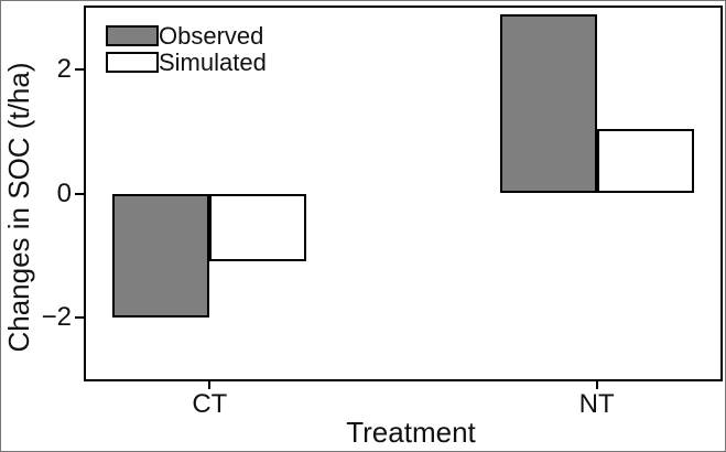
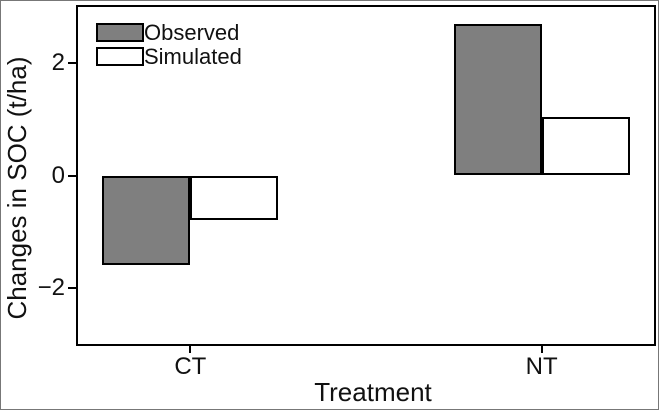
Observed/CT: -2.0 -> -1.6
Simulated/CT: -1.1 -> -0.8
Observed/NT: 2.9 -> 2.7
